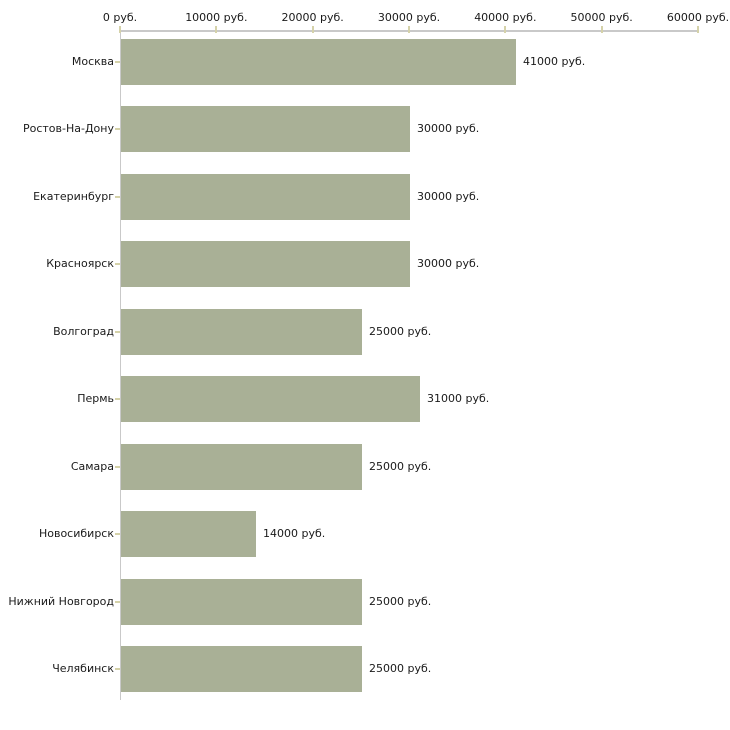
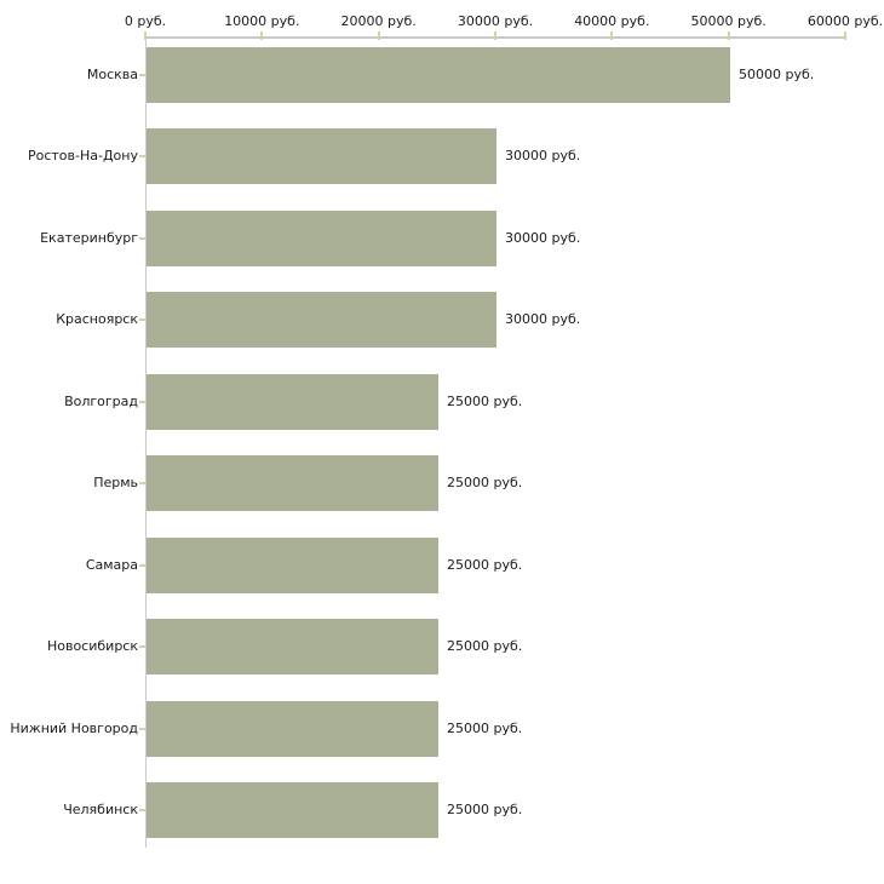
Москва: 41000 -> 50000
Пермь: 31000 -> 25000
Новосибирск: 14000 -> 25000
